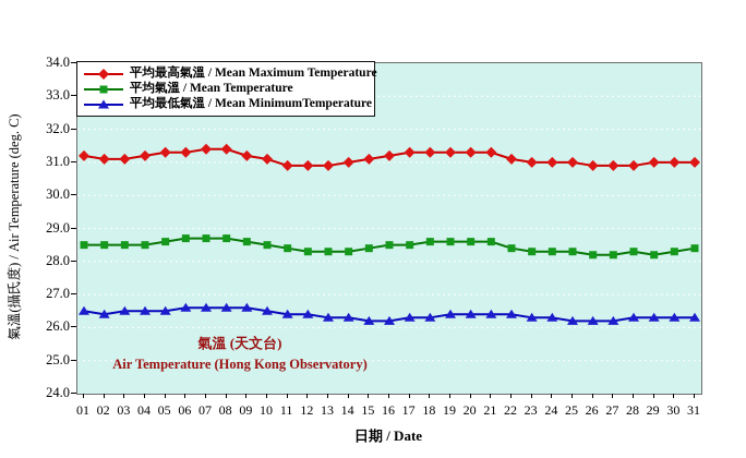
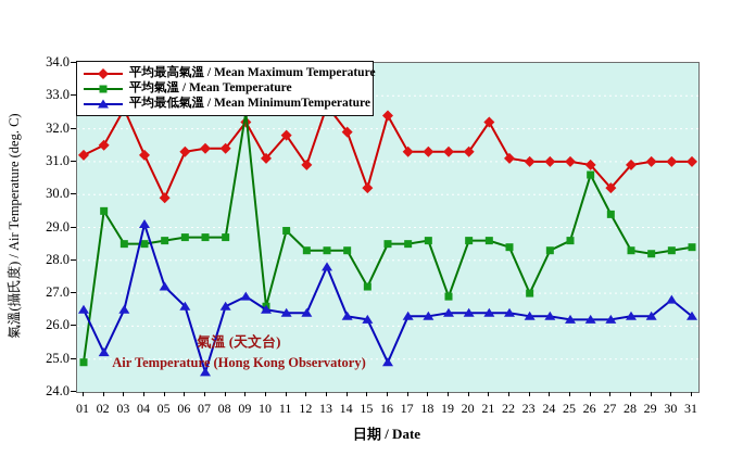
平均氣溫 / Mean Temperature/01: 28.5 -> 24.9
平均最高氣溫 / Mean Maximum Temperature/02: 31.1 -> 31.5
平均氣溫 / Mean Temperature/02: 28.5 -> 29.5
平均最低氣溫 / Mean MinimumTemperature/02: 26.4 -> 25.2
平均最高氣溫 / Mean Maximum Temperature/03: 31.1 -> 32.6
平均最低氣溫 / Mean MinimumTemperature/04: 26.5 -> 29.1
平均最高氣溫 / Mean Maximum Temperature/05: 31.3 -> 29.9
平均最低氣溫 / Mean MinimumTemperature/05: 26.5 -> 27.2
平均最低氣溫 / Mean MinimumTemperature/07: 26.6 -> 24.6
平均最高氣溫 / Mean Maximum Temperature/09: 31.2 -> 32.2
平均氣溫 / Mean Temperature/09: 28.6 -> 32.5
平均最低氣溫 / Mean MinimumTemperature/09: 26.6 -> 26.9
平均氣溫 / Mean Temperature/10: 28.5 -> 26.6
平均最高氣溫 / Mean Maximum Temperature/11: 30.9 -> 31.8
平均氣溫 / Mean Temperature/11: 28.4 -> 28.9
平均最高氣溫 / Mean Maximum Temperature/13: 30.9 -> 32.7
平均最低氣溫 / Mean MinimumTemperature/13: 26.3 -> 27.8
平均最高氣溫 / Mean Maximum Temperature/14: 31.0 -> 31.9
平均最高氣溫 / Mean Maximum Temperature/15: 31.1 -> 30.2
平均氣溫 / Mean Temperature/15: 28.4 -> 27.2
平均最高氣溫 / Mean Maximum Temperature/16: 31.2 -> 32.4
平均最低氣溫 / Mean MinimumTemperature/16: 26.2 -> 24.9
平均氣溫 / Mean Temperature/19: 28.6 -> 26.9
平均最高氣溫 / Mean Maximum Temperature/21: 31.3 -> 32.2
平均氣溫 / Mean Temperature/23: 28.3 -> 27.0
平均氣溫 / Mean Temperature/25: 28.3 -> 28.6
平均氣溫 / Mean Temperature/26: 28.2 -> 30.6
平均最高氣溫 / Mean Maximum Temperature/27: 30.9 -> 30.2
平均氣溫 / Mean Temperature/27: 28.2 -> 29.4
平均最低氣溫 / Mean MinimumTemperature/30: 26.3 -> 26.8
